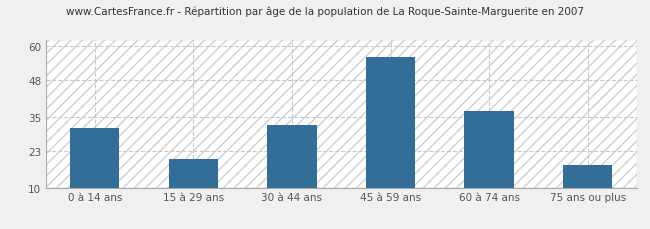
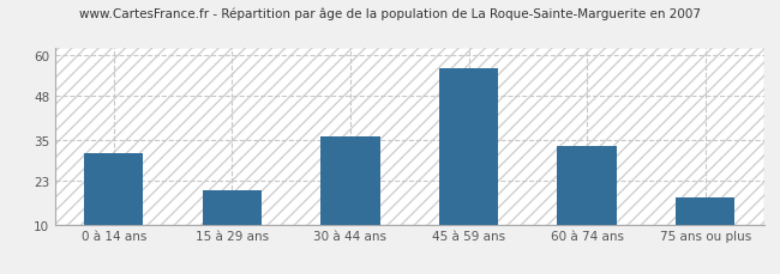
30 à 44 ans: 32 -> 36
60 à 74 ans: 37 -> 33
